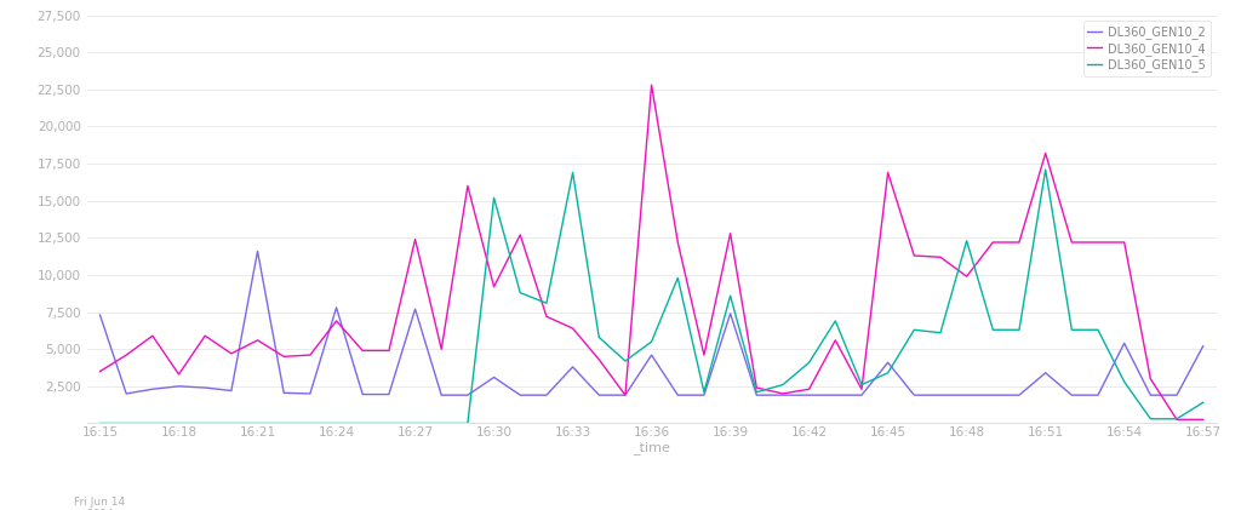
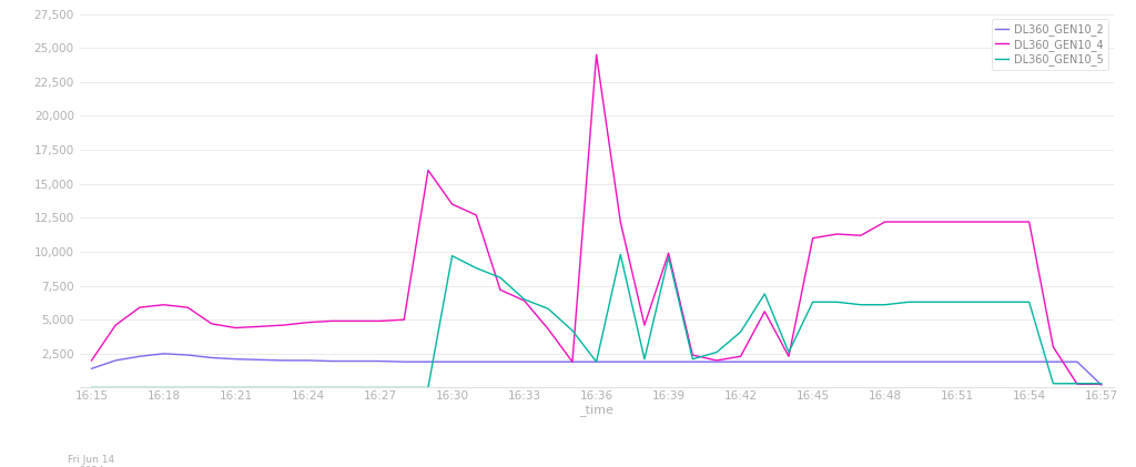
DL360_GEN10_2/16:15: 7,300 -> 1,400
DL360_GEN10_4/16:15: 3,500 -> 2,000
DL360_GEN10_4/16:18: 3,300 -> 6,100
DL360_GEN10_2/16:21: 11,600 -> 2,100
DL360_GEN10_4/16:21: 5,600 -> 4,400
DL360_GEN10_2/16:24: 7,800 -> 2,000
DL360_GEN10_4/16:24: 6,900 -> 4,800
DL360_GEN10_2/16:27: 7,700 -> 2,000
DL360_GEN10_4/16:27: 12,400 -> 4,900
DL360_GEN10_2/16:30: 3,100 -> 1,900
DL360_GEN10_4/16:30: 9,200 -> 13,500
DL360_GEN10_5/16:30: 15,200 -> 9,700
DL360_GEN10_2/16:33: 3,800 -> 1,900
DL360_GEN10_5/16:33: 16,900 -> 6,500
DL360_GEN10_2/16:36: 4,600 -> 1,900
DL360_GEN10_4/16:36: 22,800 -> 24,500
DL360_GEN10_5/16:36: 5,500 -> 1,900
DL360_GEN10_2/16:39: 7,400 -> 1,900
DL360_GEN10_4/16:39: 12,800 -> 9,900
DL360_GEN10_5/16:39: 8,600 -> 9,600
DL360_GEN10_2/16:45: 4,100 -> 1,900
DL360_GEN10_4/16:45: 16,900 -> 11,000
DL360_GEN10_5/16:45: 3,400 -> 6,300
DL360_GEN10_4/16:48: 9,900 -> 12,200
DL360_GEN10_5/16:48: 12,300 -> 6,100
DL360_GEN10_2/16:51: 3,400 -> 1,900
DL360_GEN10_4/16:51: 18,200 -> 12,200
DL360_GEN10_5/16:51: 17,100 -> 6,300
DL360_GEN10_2/16:54: 5,400 -> 1,900
DL360_GEN10_5/16:54: 2,800 -> 6,300
DL360_GEN10_2/16:57: 5,200 -> 200
DL360_GEN10_5/16:57: 1,400 -> 300
